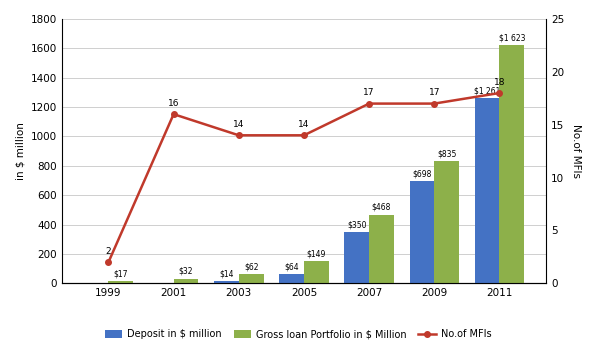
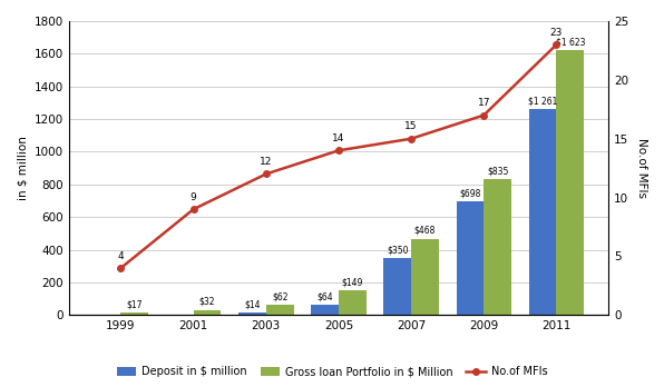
No.of MFIs/1999: 2 -> 4
No.of MFIs/2001: 16 -> 9
No.of MFIs/2003: 14 -> 12
No.of MFIs/2007: 17 -> 15
No.of MFIs/2011: 18 -> 23
